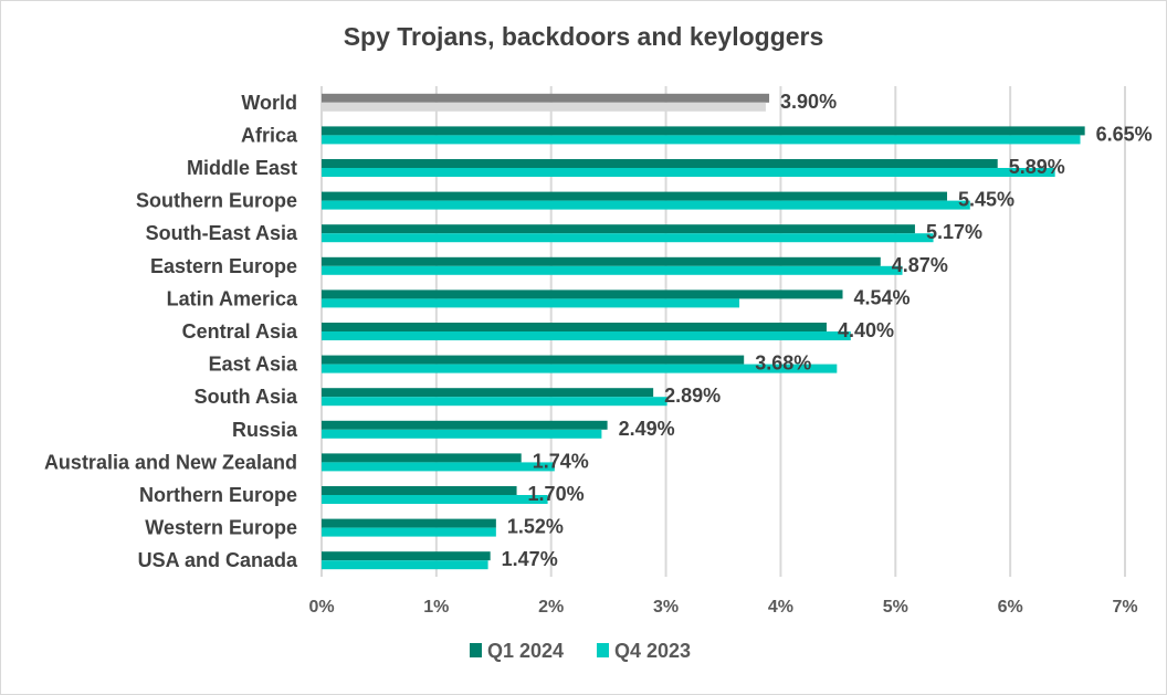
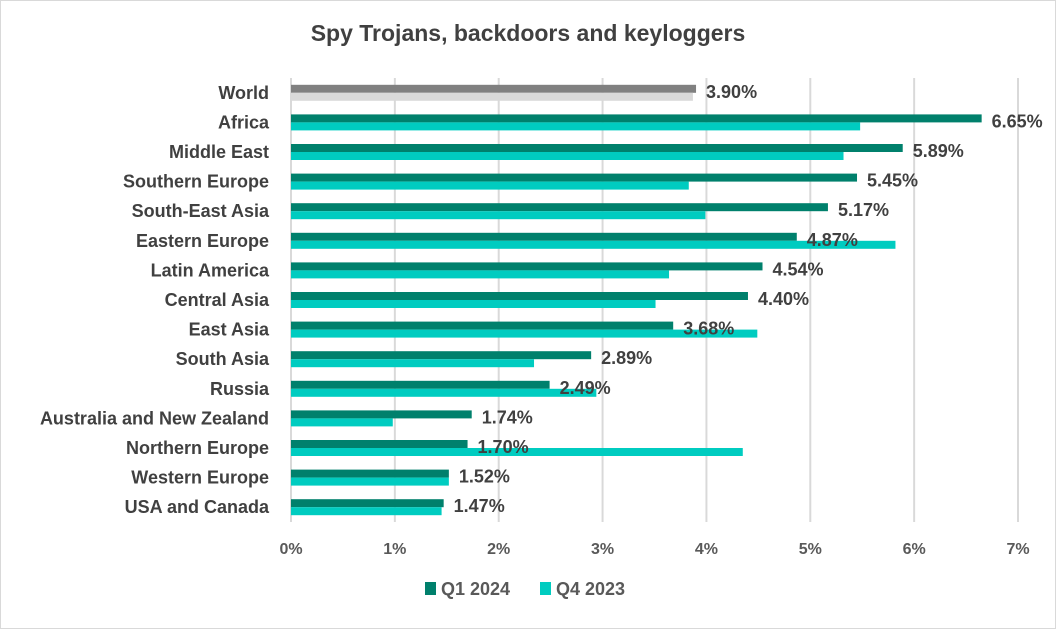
Q4 2023/Africa: 6.61% -> 5.48%
Q4 2023/Middle East: 6.39% -> 5.32%
Q4 2023/Southern Europe: 5.65% -> 3.83%
Q4 2023/South-East Asia: 5.33% -> 3.99%
Q4 2023/Eastern Europe: 5.06% -> 5.82%
Q4 2023/Central Asia: 4.61% -> 3.51%
Q4 2023/South Asia: 3.01% -> 2.34%
Q4 2023/Russia: 2.44% -> 2.94%
Q4 2023/Australia and New Zealand: 2.03% -> 0.98%
Q4 2023/Northern Europe: 1.97% -> 4.35%
